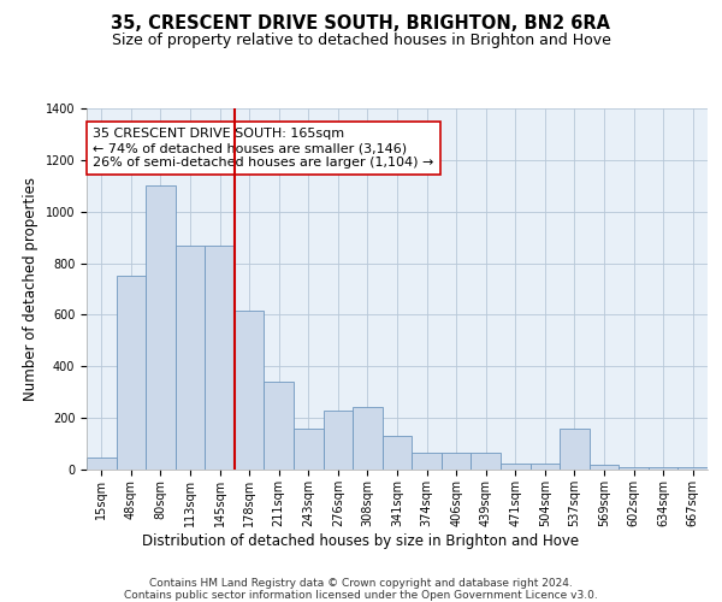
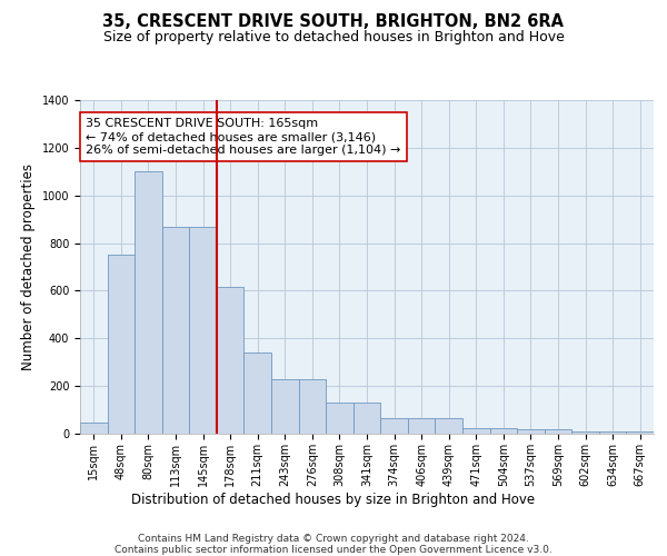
243sqm: 160 -> 228
308sqm: 245 -> 133
537sqm: 160 -> 17
